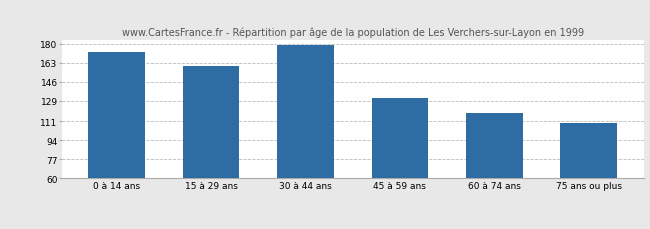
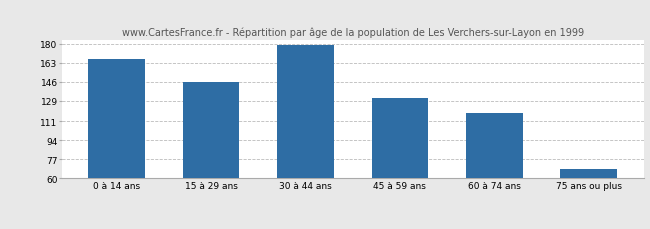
0 à 14 ans: 173 -> 166
15 à 29 ans: 160 -> 146
75 ans ou plus: 109 -> 68
